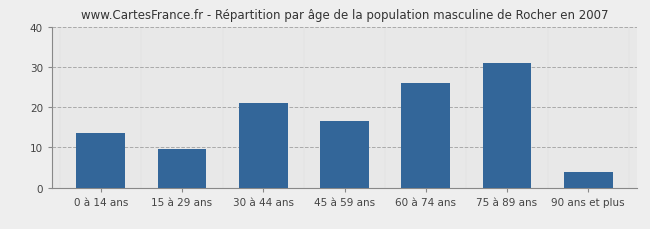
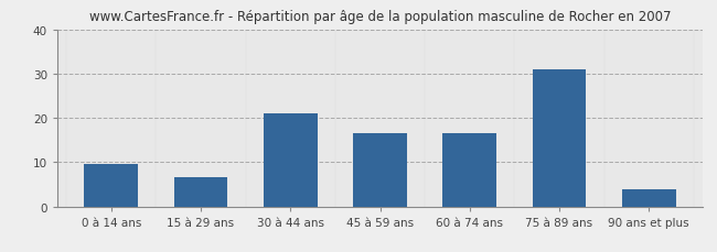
0 à 14 ans: 13.5 -> 9.5
15 à 29 ans: 9.5 -> 6.5
60 à 74 ans: 26.0 -> 16.5
